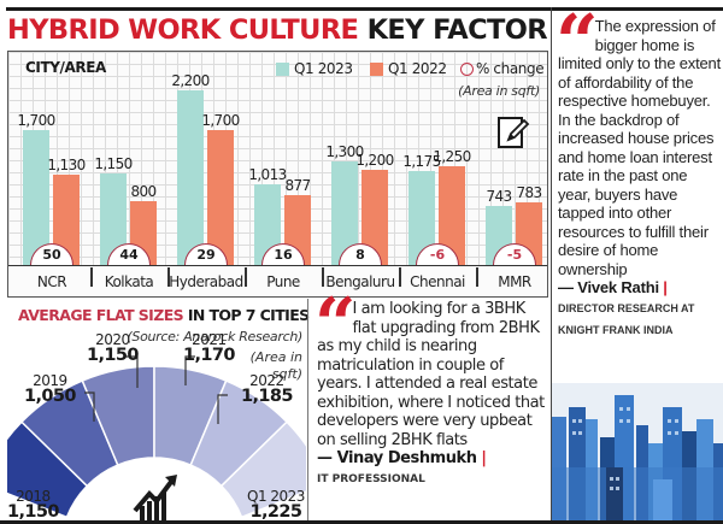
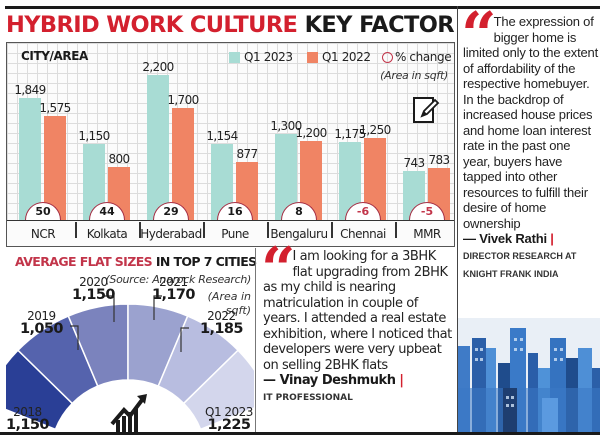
HYBRID WORK CULTURE KEY FACTOR/Q1 2023/NCR: 1,700 -> 1,849
HYBRID WORK CULTURE KEY FACTOR/Q1 2022/NCR: 1,130 -> 1,575
HYBRID WORK CULTURE KEY FACTOR/Q1 2023/Pune: 1,013 -> 1,154
